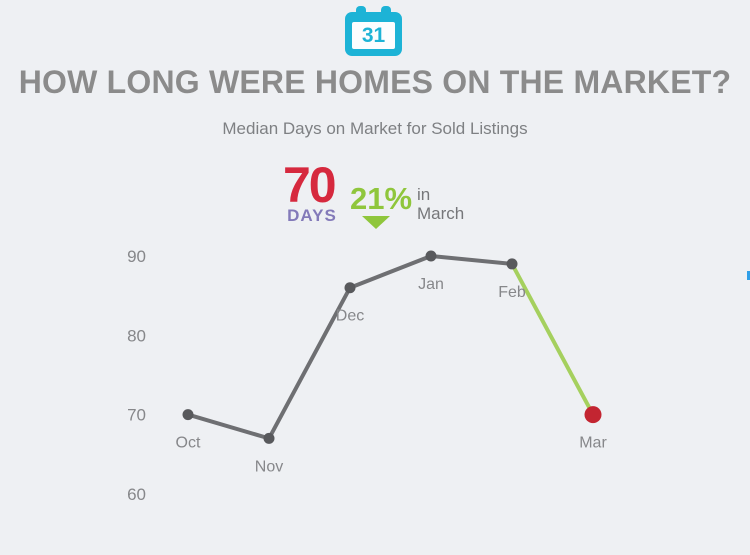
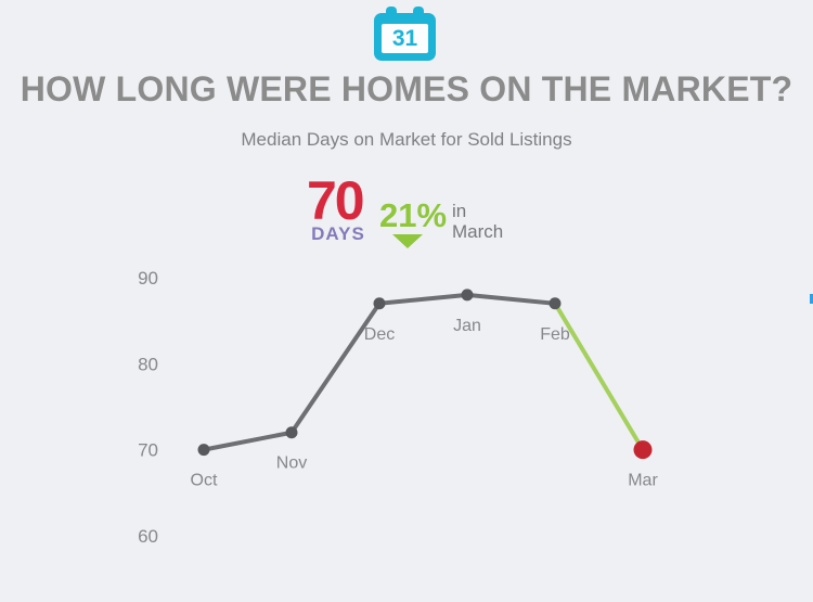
Nov: 67 -> 72
Dec: 86 -> 87
Jan: 90 -> 88
Feb: 89 -> 87
